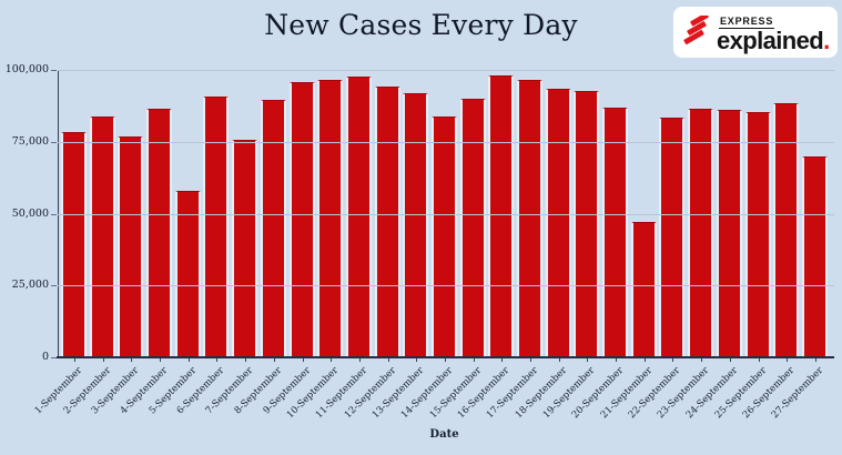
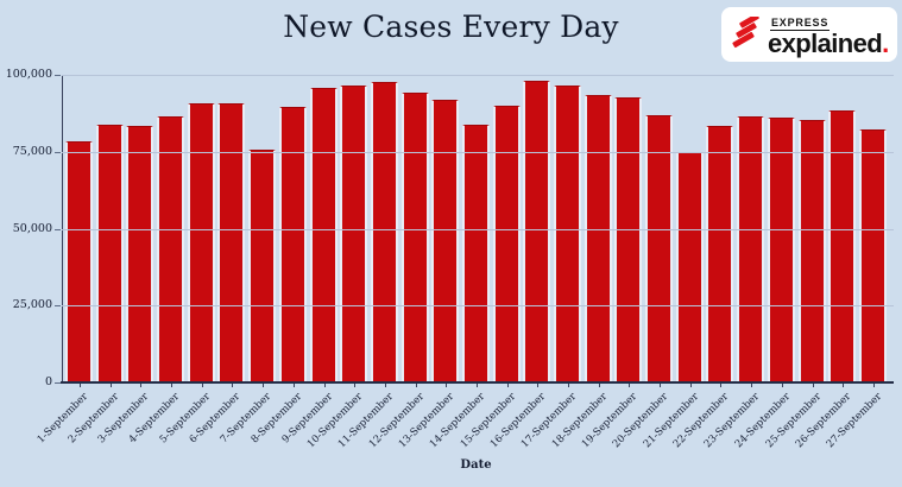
3-September: 77000 -> 83000
5-September: 58000 -> 91000
21-September: 47000 -> 75000
27-September: 70000 -> 82000
